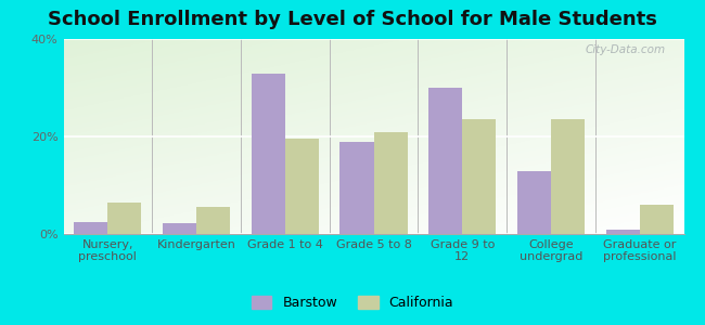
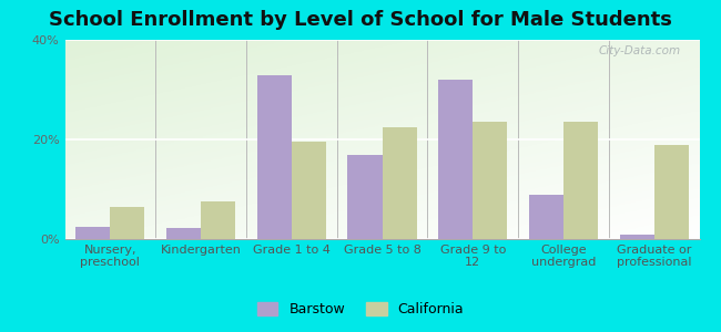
California/Kindergarten: 5.5% -> 7.5%
Barstow/Grade 5 to 8: 19.0% -> 17.0%
California/Grade 5 to 8: 21.0% -> 22.5%
Barstow/Grade 9 to 12: 30.0% -> 32.0%
Barstow/College undergrad: 13.0% -> 9.0%
California/Graduate or professional: 6.0% -> 19.0%
